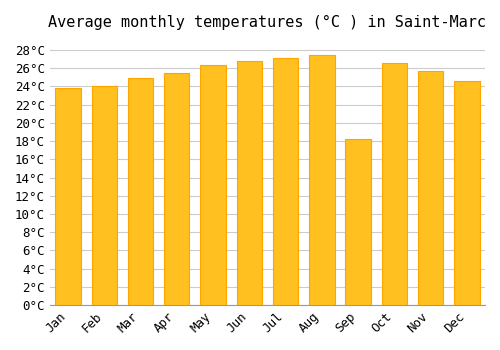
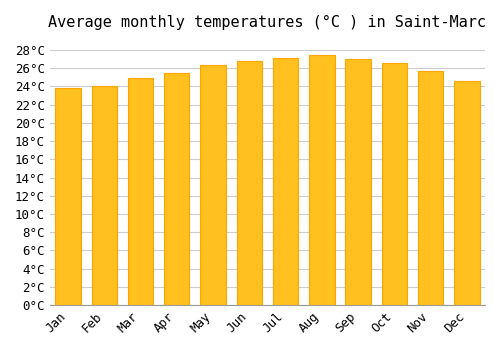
Sep: 18.2°C -> 27.0°C
